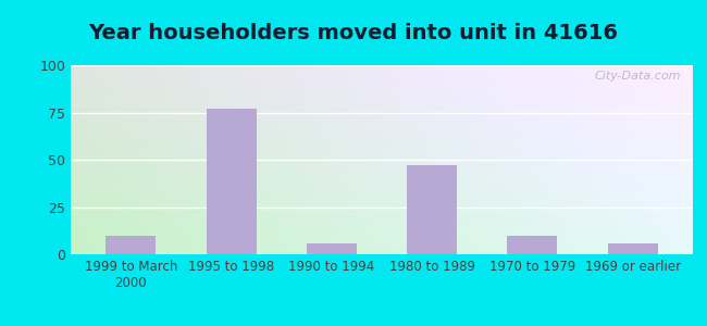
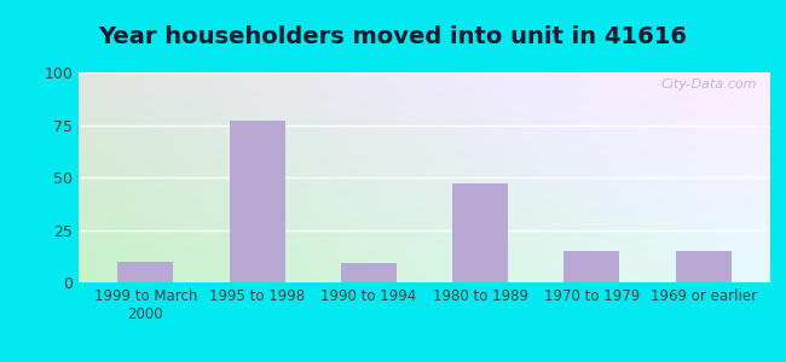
1990 to 1994: 6 -> 9
1970 to 1979: 10 -> 15
1969 or earlier: 6 -> 15
